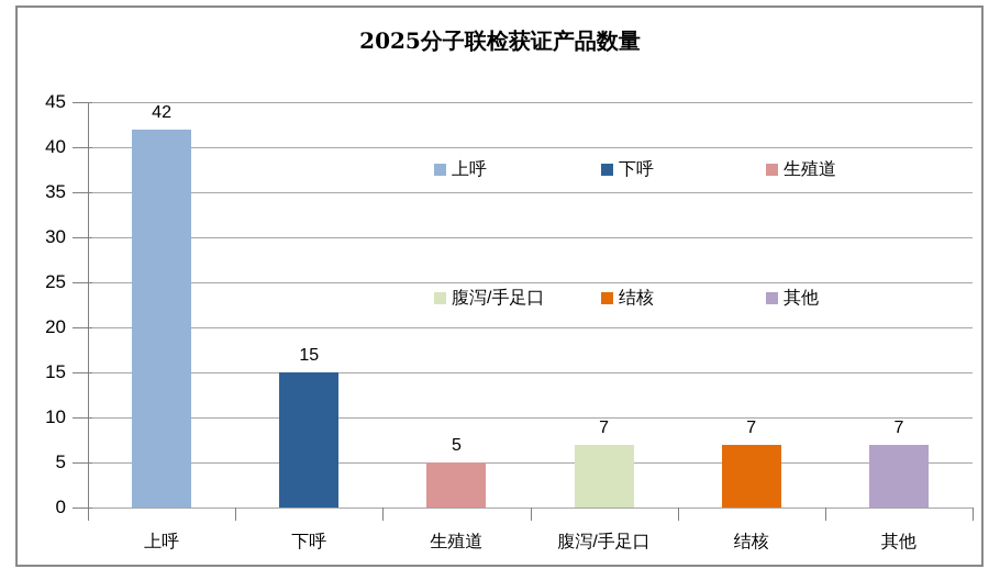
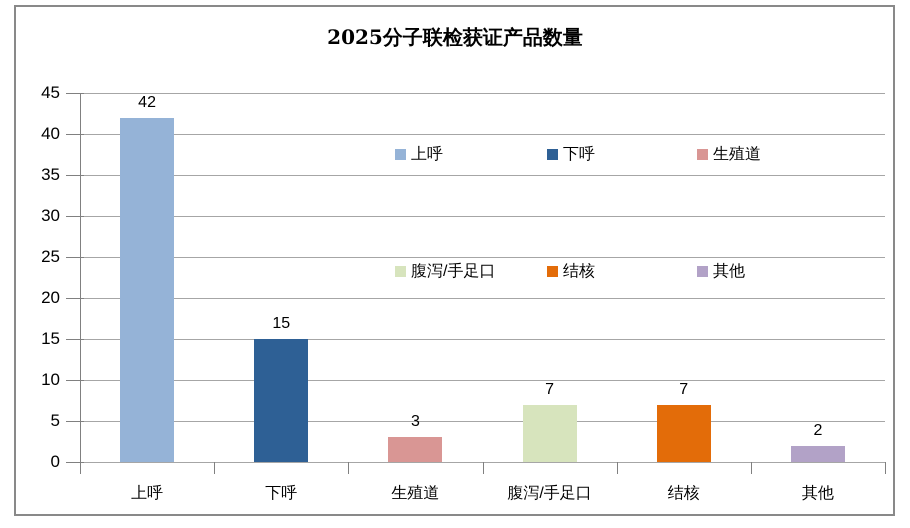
生殖道: 5 -> 3
其他: 7 -> 2
